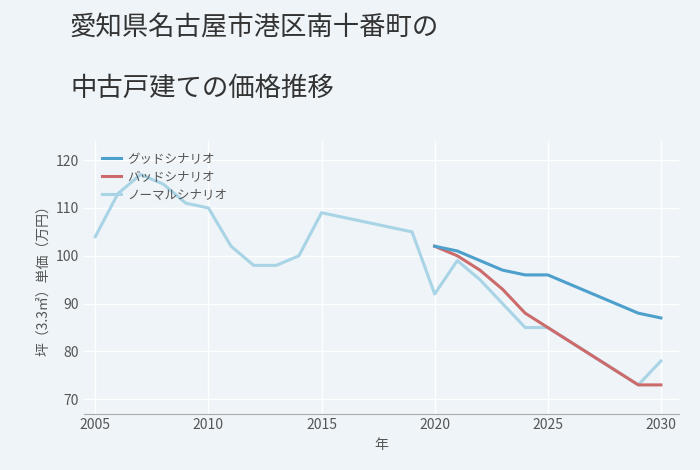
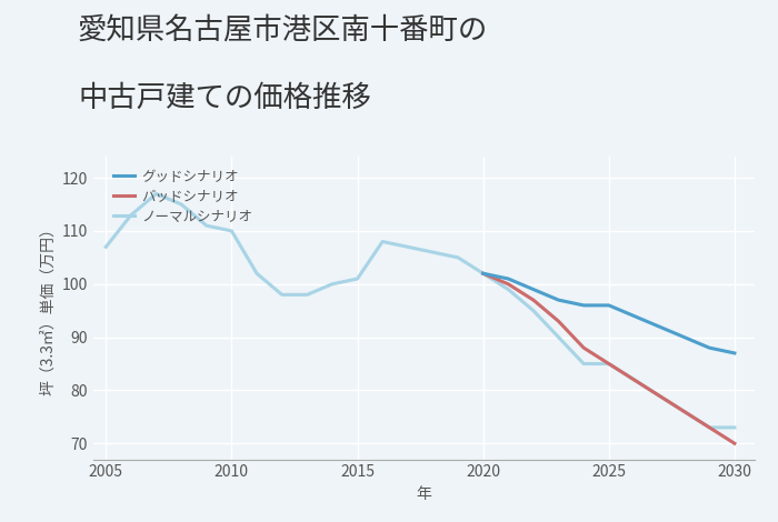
ノーマルシナリオ/2005: 104 -> 107
ノーマルシナリオ/2015: 109 -> 101
ノーマルシナリオ/2020: 92 -> 102
バッドシナリオ/2030: 73 -> 70
ノーマルシナリオ/2030: 78 -> 73
